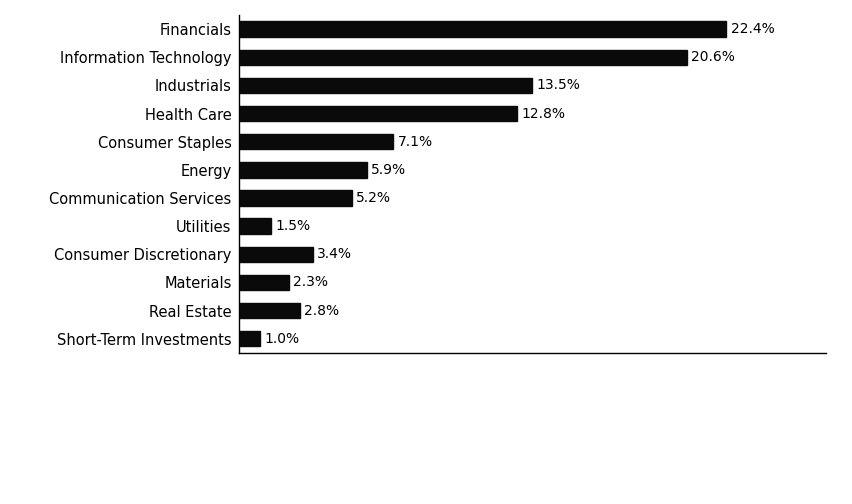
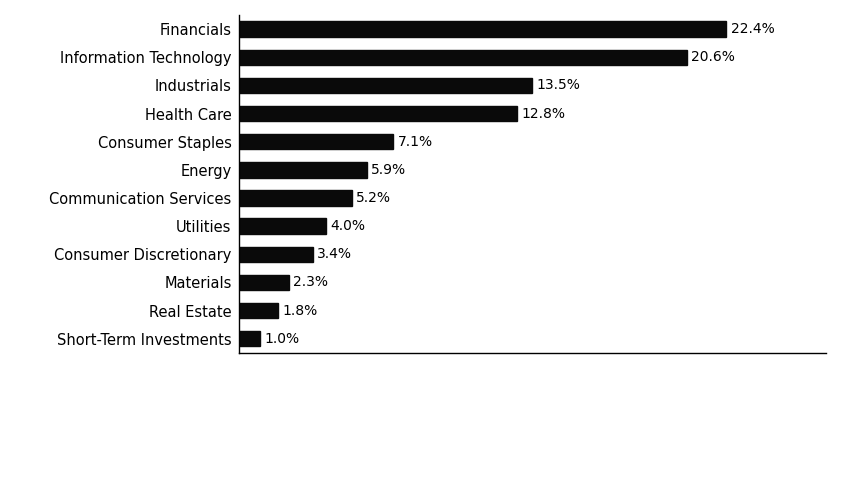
Utilities: 1.5% -> 4.0%
Real Estate: 2.8% -> 1.8%
